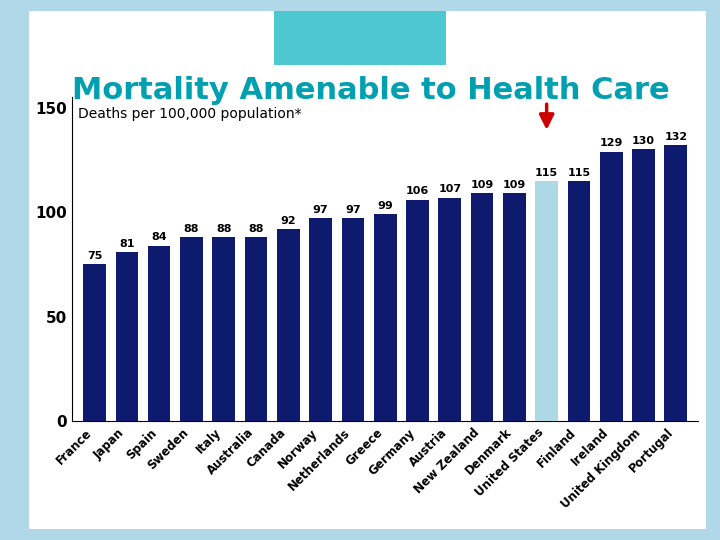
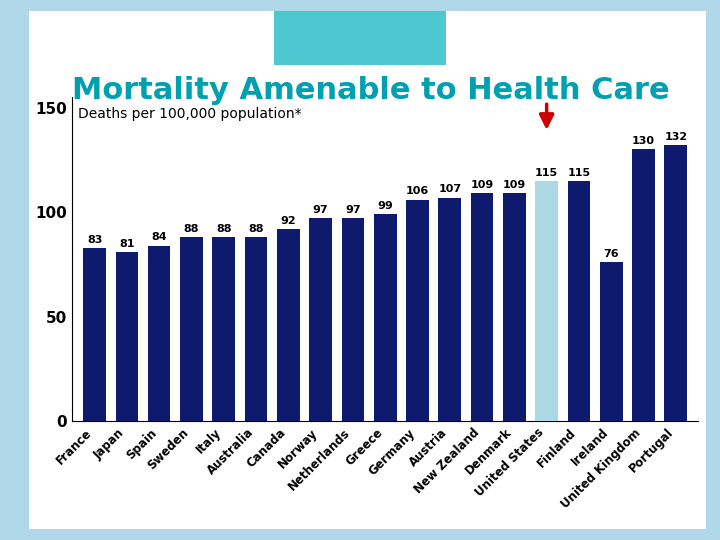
France: 75 -> 83
Ireland: 129 -> 76
